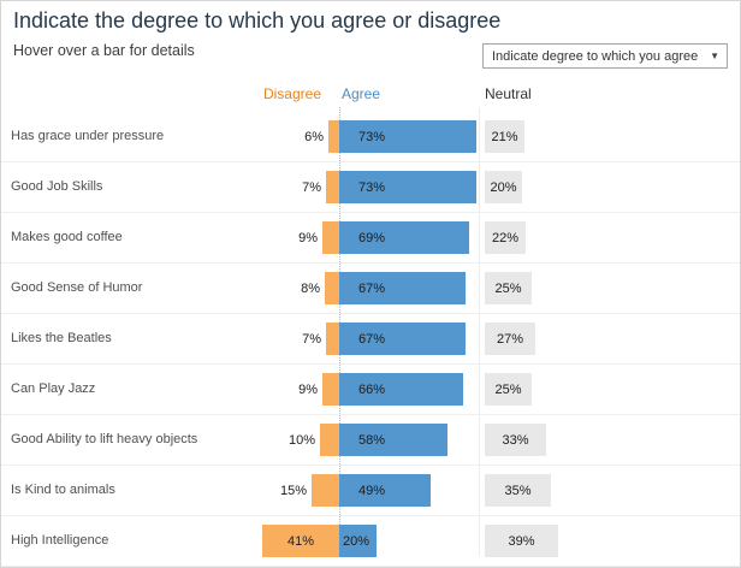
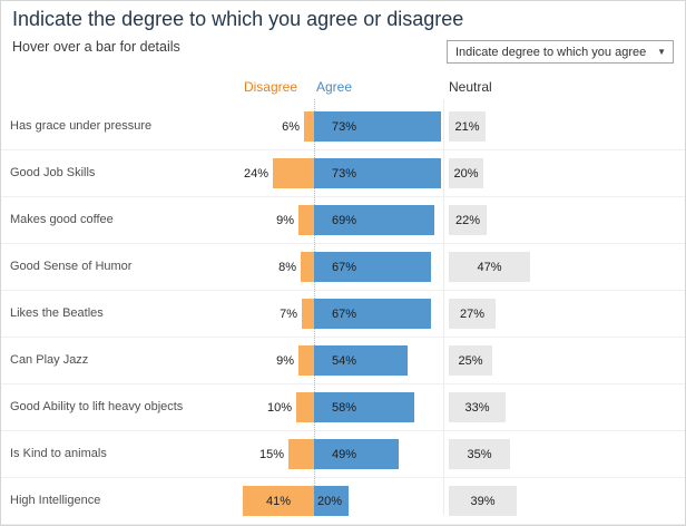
Disagree/Good Job Skills: 7% -> 24%
Neutral/Good Sense of Humor: 25% -> 47%
Agree/Can Play Jazz: 66% -> 54%
